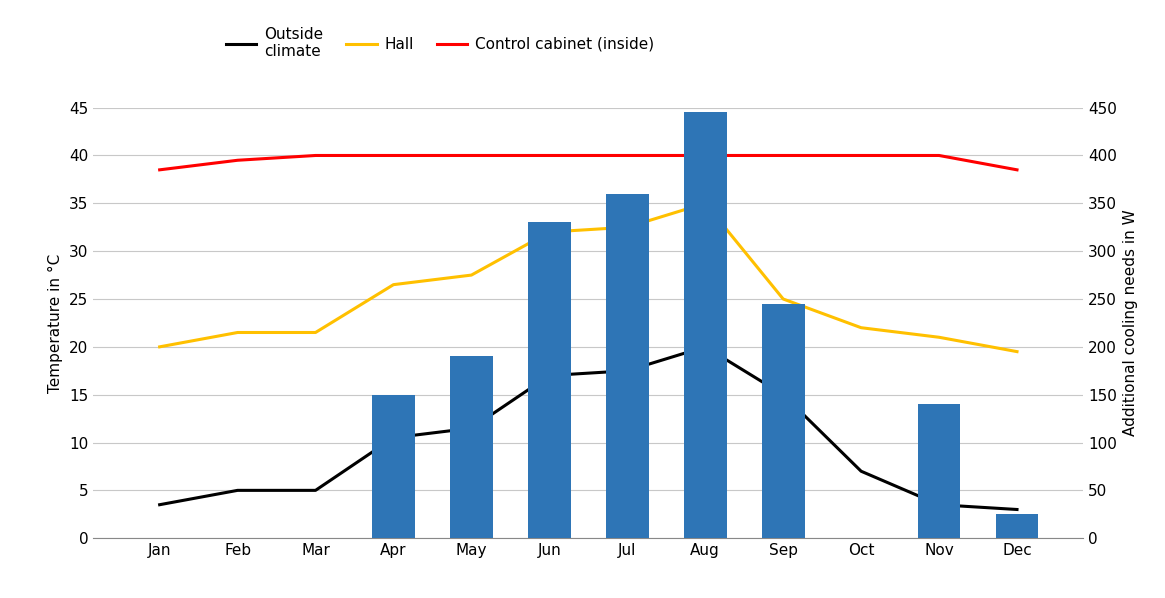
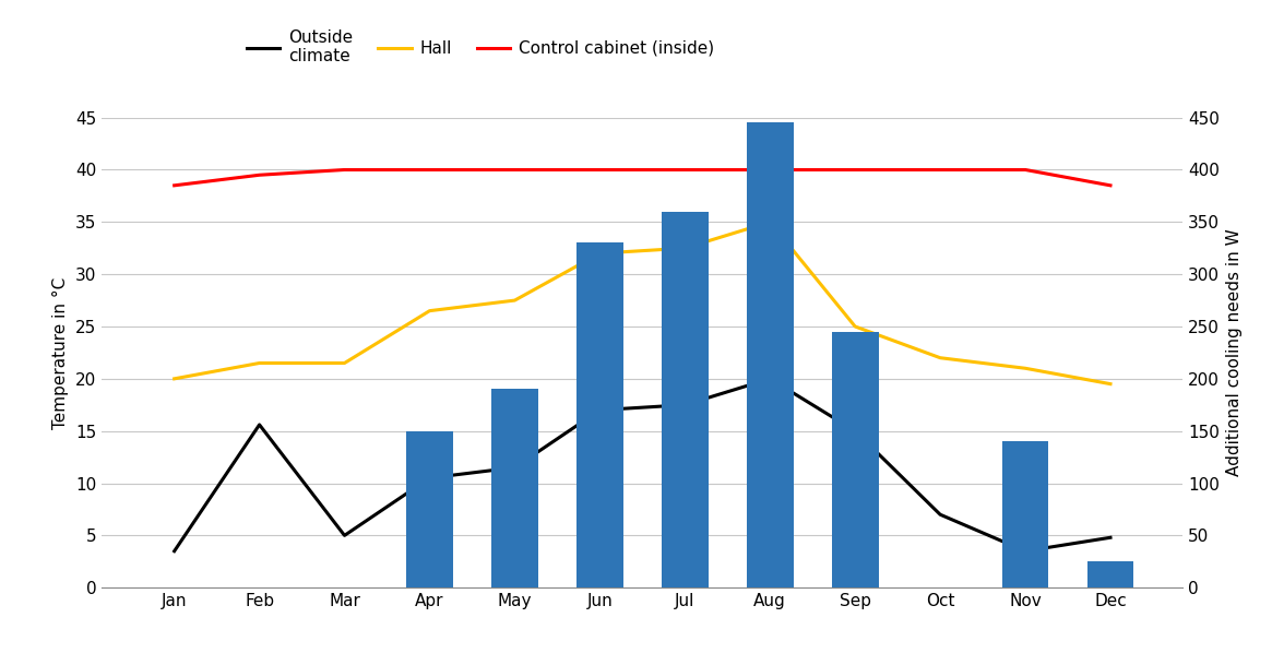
Outside climate/Feb: 5.0 -> 15.6
Outside climate/Dec: 3.0 -> 4.8
